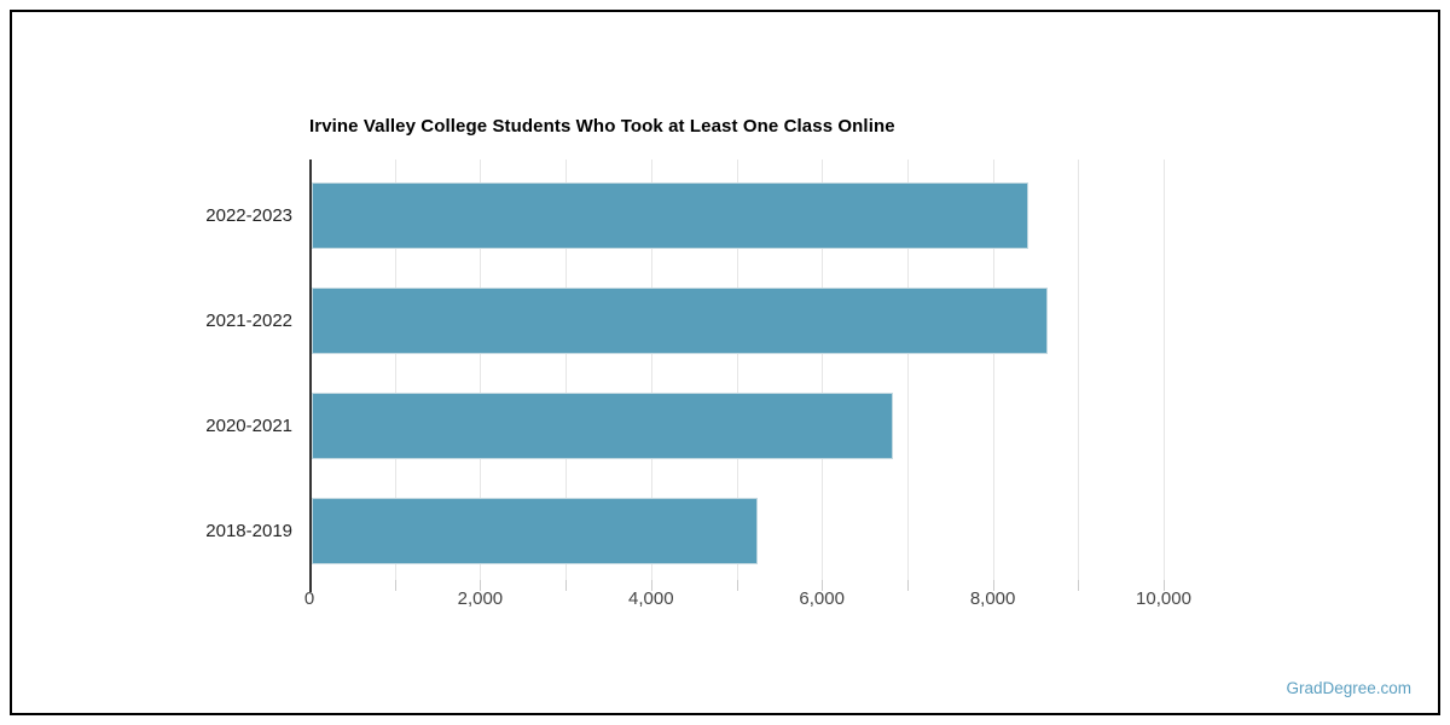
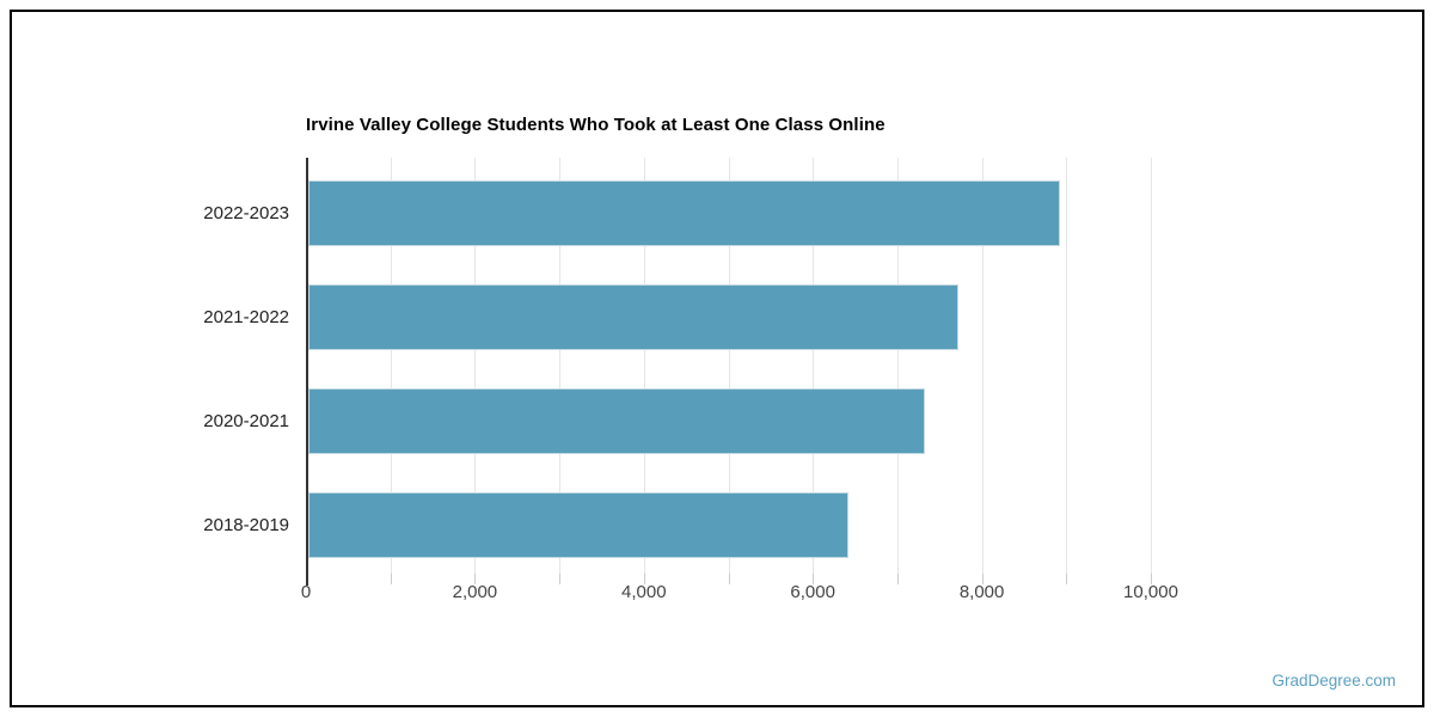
2022-2023: 8400 -> 8900
2021-2022: 8600 -> 7700
2020-2021: 6800 -> 7300
2018-2019: 5200 -> 6400
